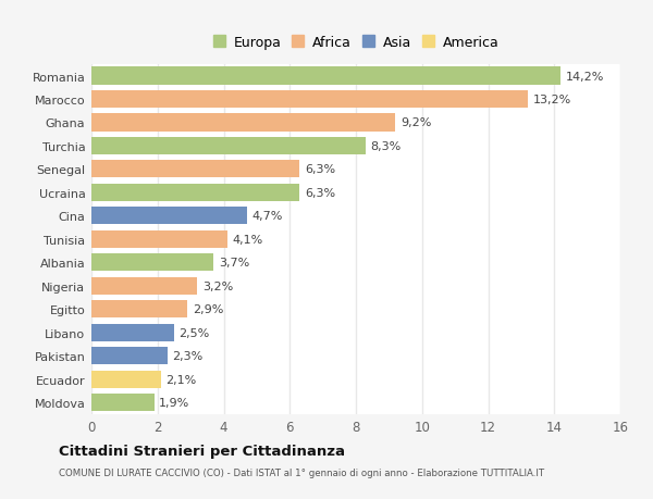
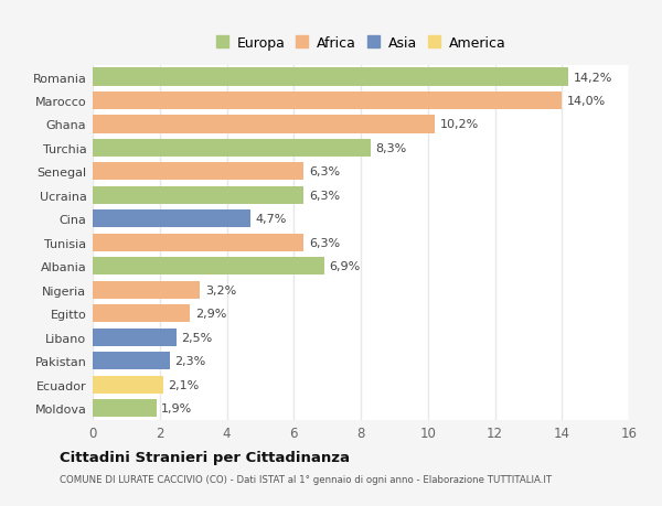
Marocco: 13,2% -> 14,0%
Ghana: 9,2% -> 10,2%
Tunisia: 4,1% -> 6,3%
Albania: 3,7% -> 6,9%
